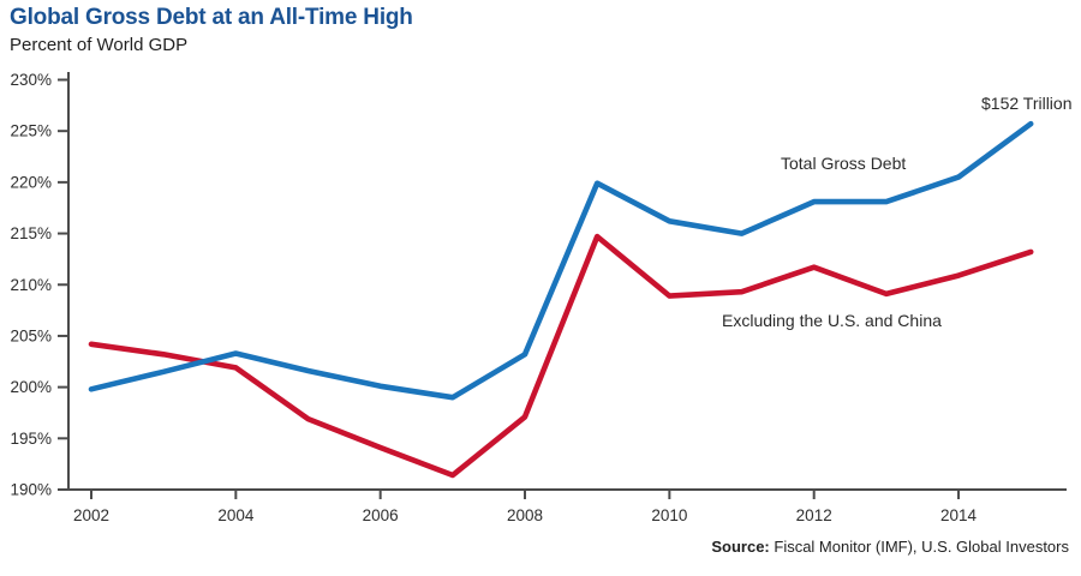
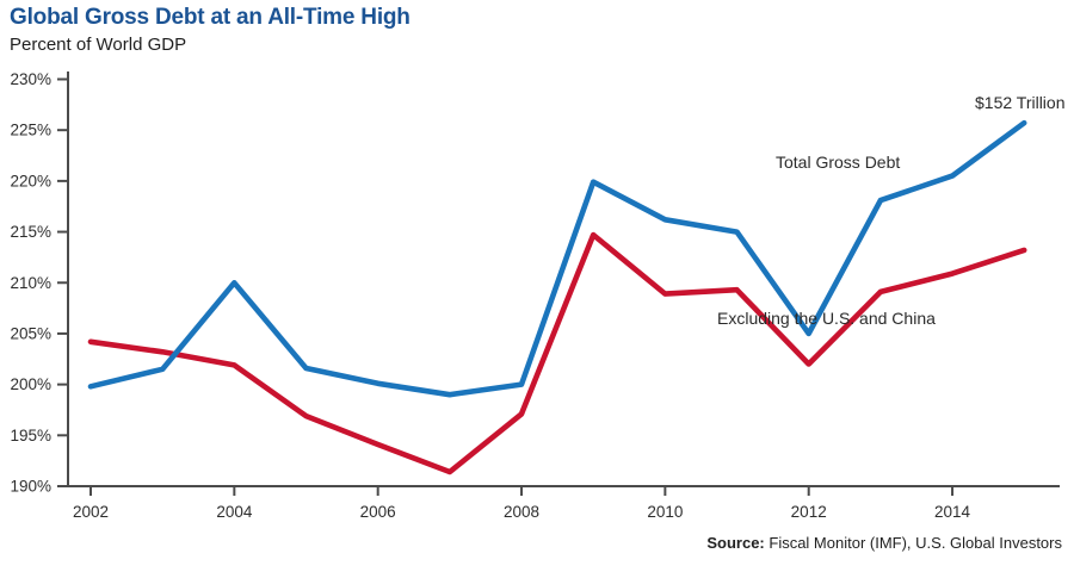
Total Gross Debt/2004: 203% -> 210%
Total Gross Debt/2008: 203% -> 200%
Total Gross Debt/2012: 218% -> 205%
Excluding the U.S. and China/2012: 212% -> 202%
